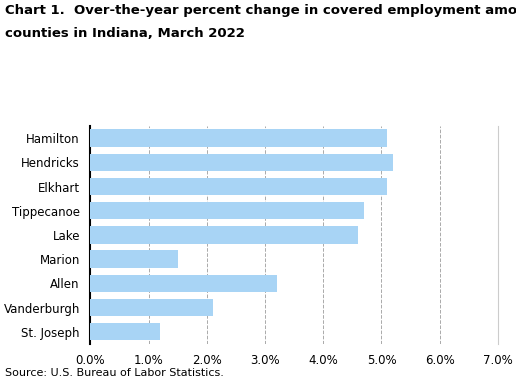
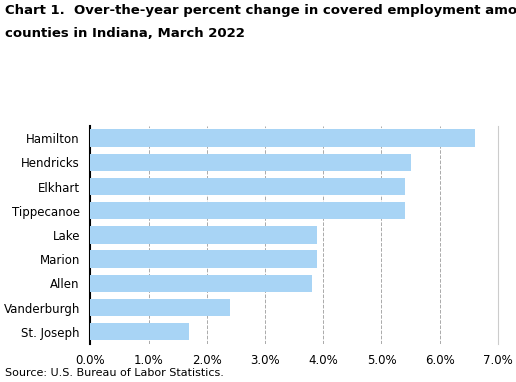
Hamilton: 5.1% -> 6.6%
Hendricks: 5.2% -> 5.5%
Elkhart: 5.1% -> 5.4%
Tippecanoe: 4.7% -> 5.4%
Lake: 4.6% -> 3.9%
Marion: 1.5% -> 3.9%
Allen: 3.2% -> 3.8%
Vanderburgh: 2.1% -> 2.4%
St. Joseph: 1.2% -> 1.7%
